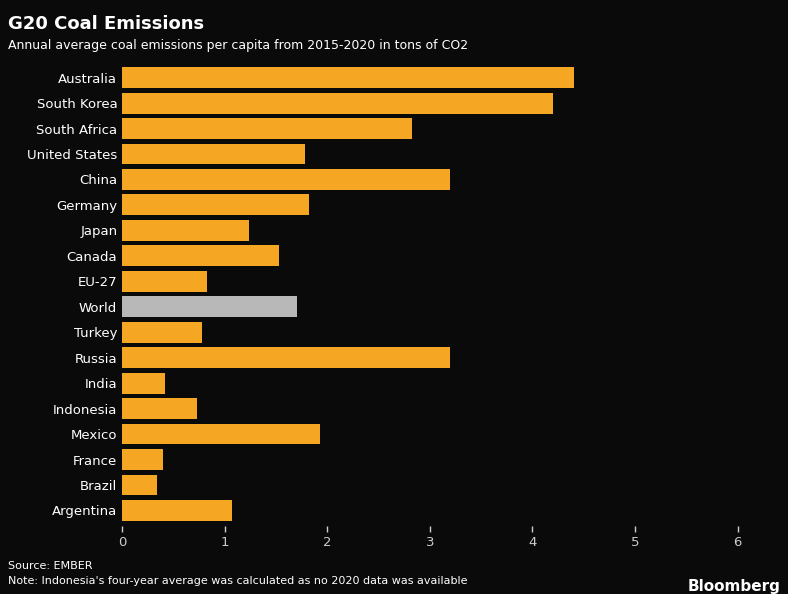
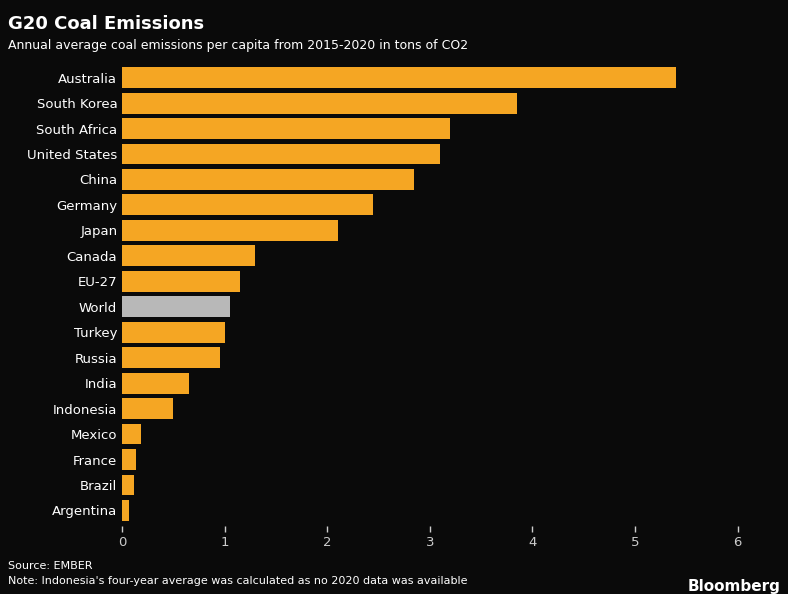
Australia: 4.41 -> 5.40
South Korea: 4.20 -> 3.85
South Africa: 2.83 -> 3.20
United States: 1.78 -> 3.10
China: 3.20 -> 2.85
Germany: 1.82 -> 2.45
Japan: 1.24 -> 2.10
Canada: 1.53 -> 1.30
EU-27: 0.83 -> 1.15
World: 1.70 -> 1.05
Turkey: 0.78 -> 1.00
Russia: 3.20 -> 0.95
India: 0.42 -> 0.65
Indonesia: 0.73 -> 0.50
Mexico: 1.93 -> 0.18
France: 0.40 -> 0.14
Brazil: 0.34 -> 0.12
Argentina: 1.07 -> 0.07
